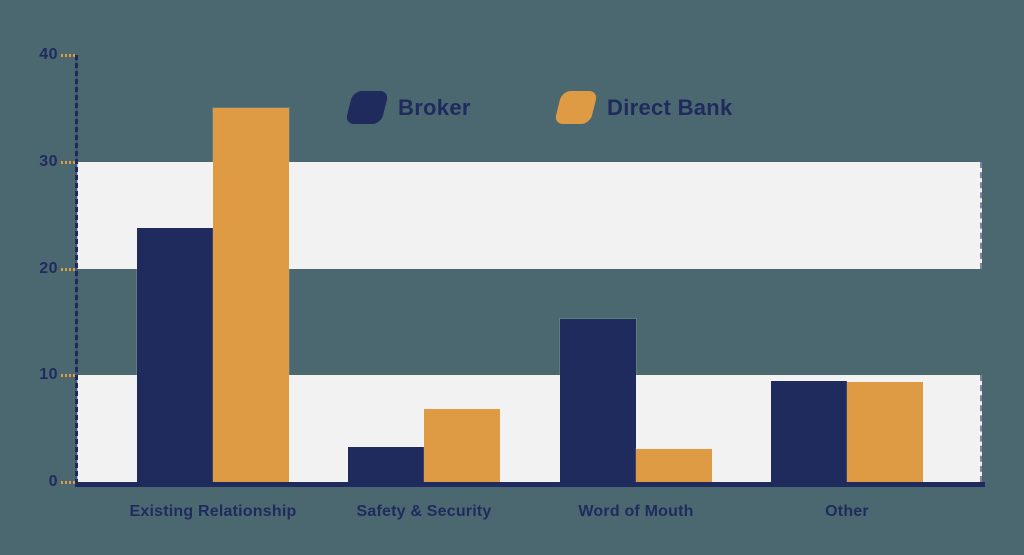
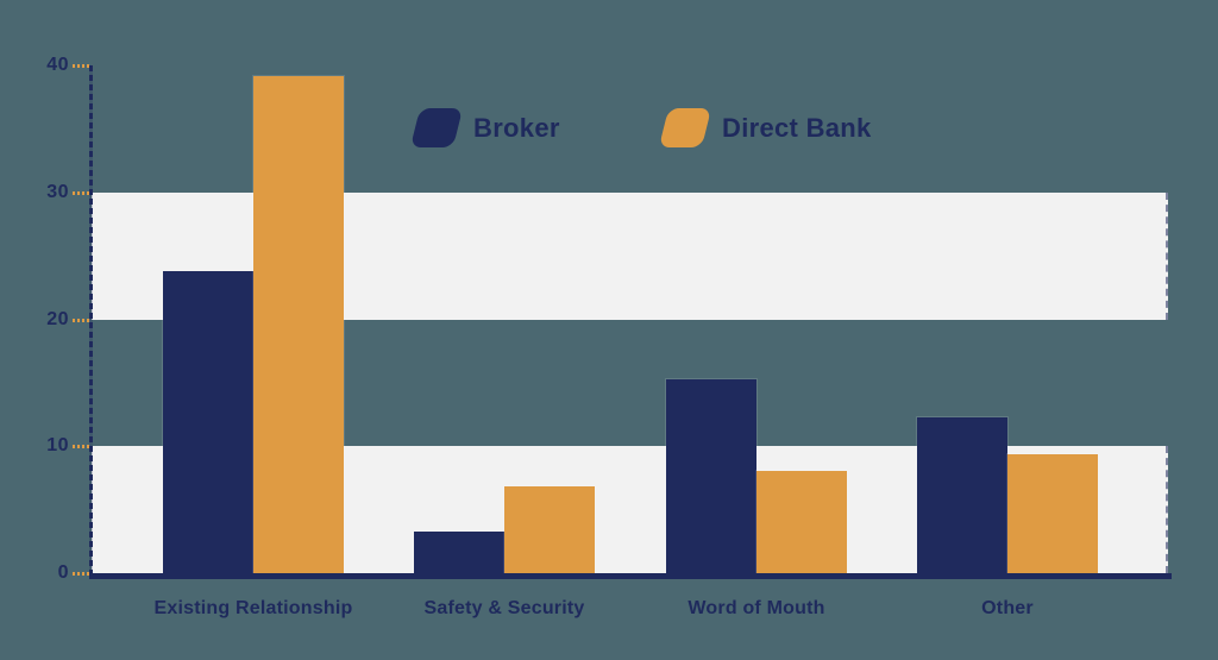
Direct Bank/Existing Relationship: 35.0 -> 39.2
Direct Bank/Word of Mouth: 3.1 -> 8.1
Broker/Other: 9.5 -> 12.3
